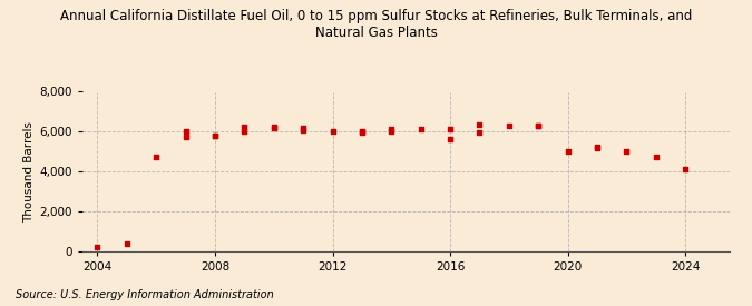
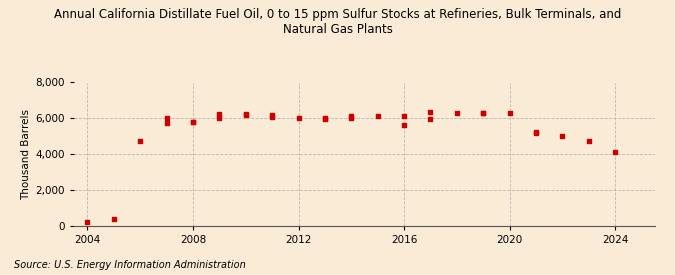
2020: 5,000 -> 6,300
